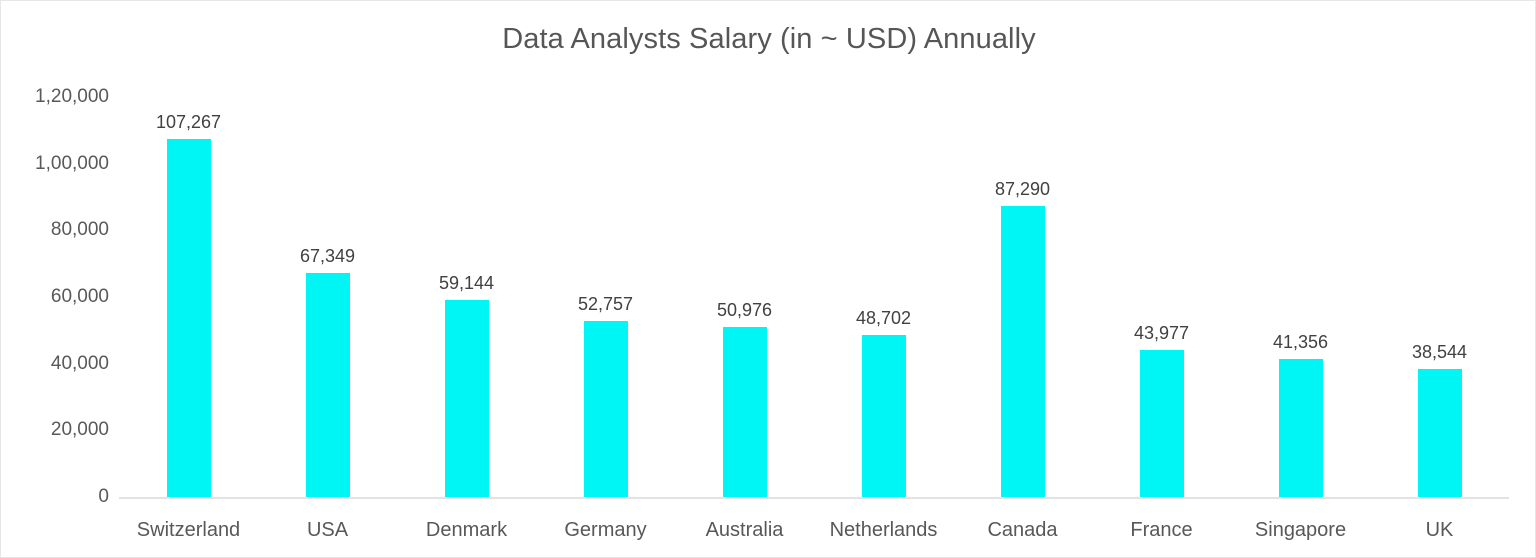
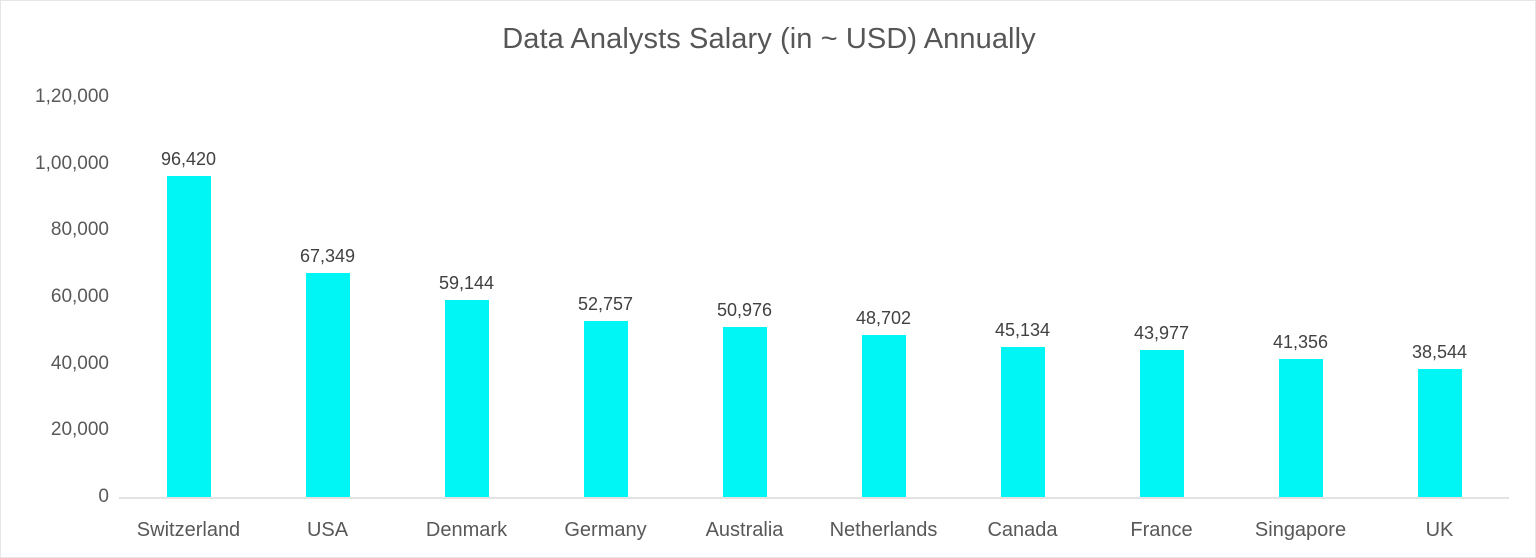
Switzerland: 107,267 -> 96,420
Canada: 87,290 -> 45,134
